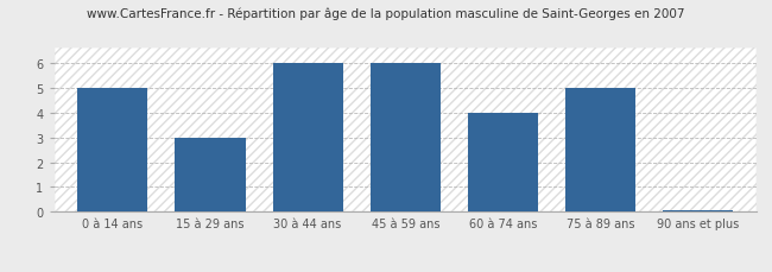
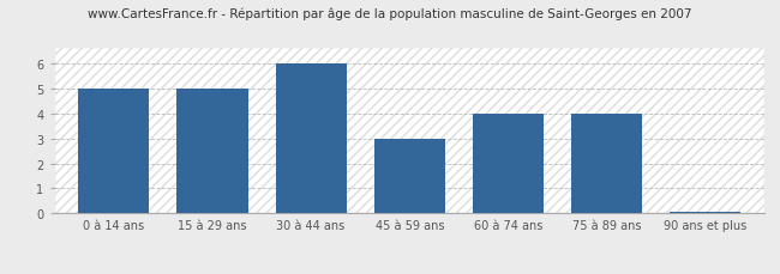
15 à 29 ans: 3.00 -> 5.00
45 à 59 ans: 6.00 -> 3.00
75 à 89 ans: 5.00 -> 4.00
